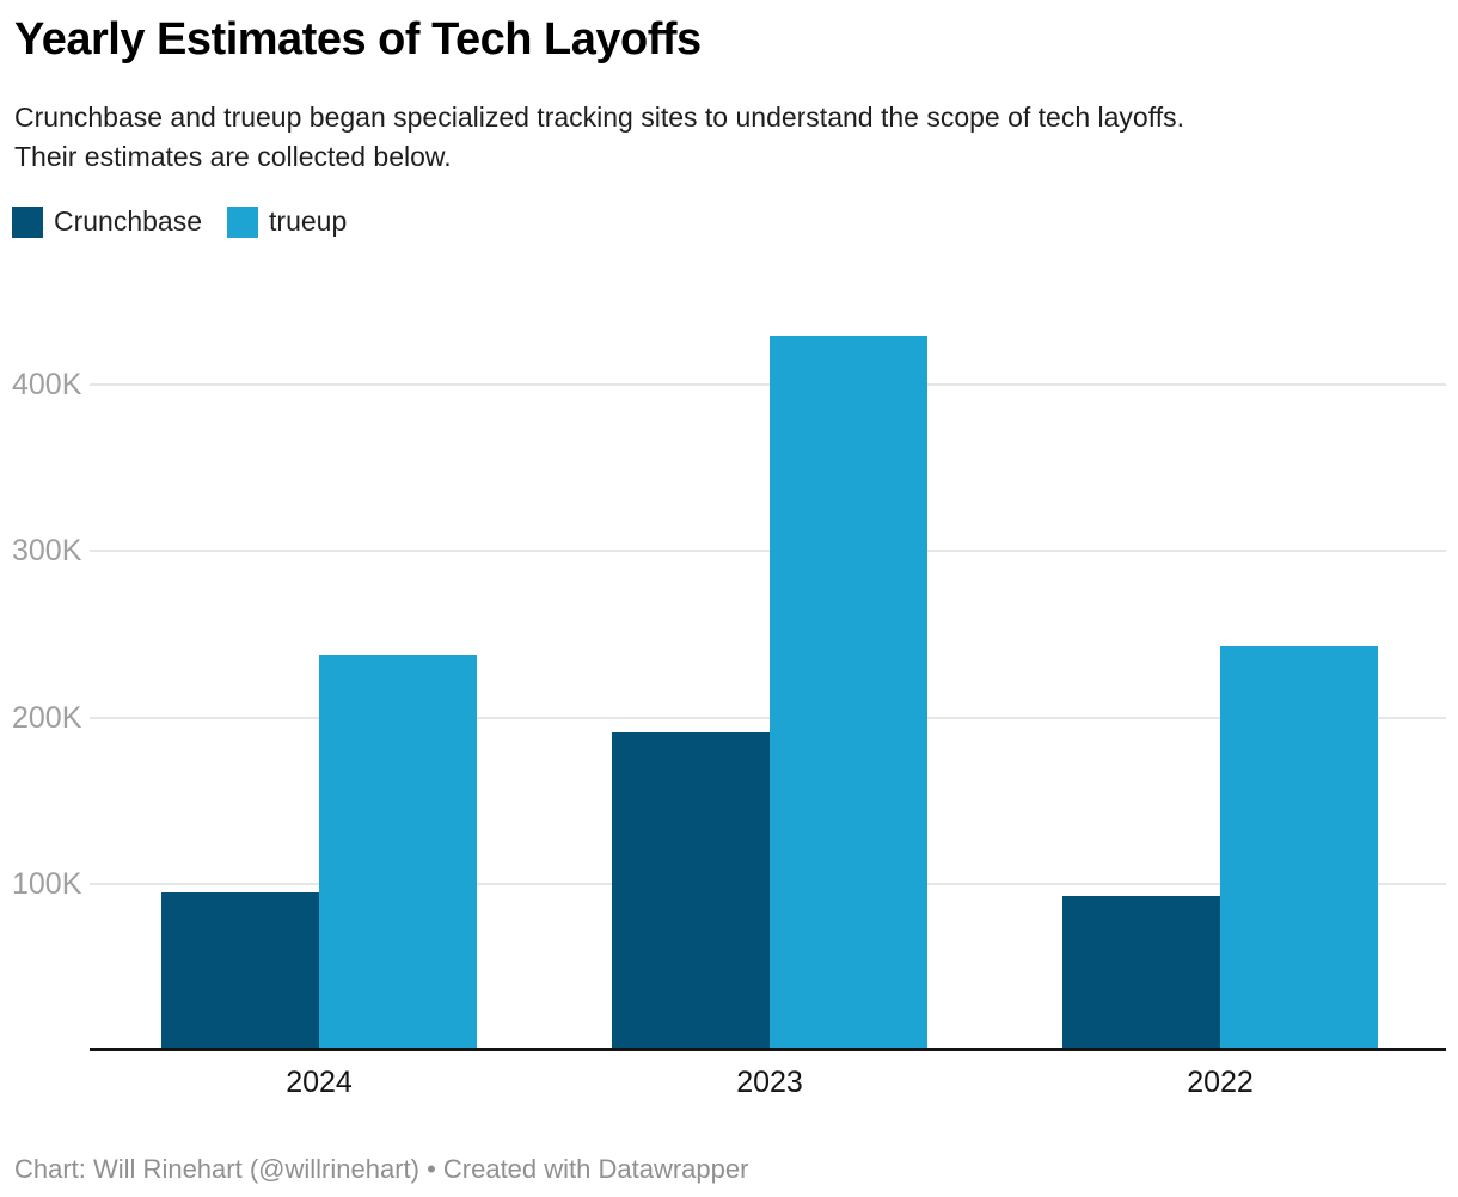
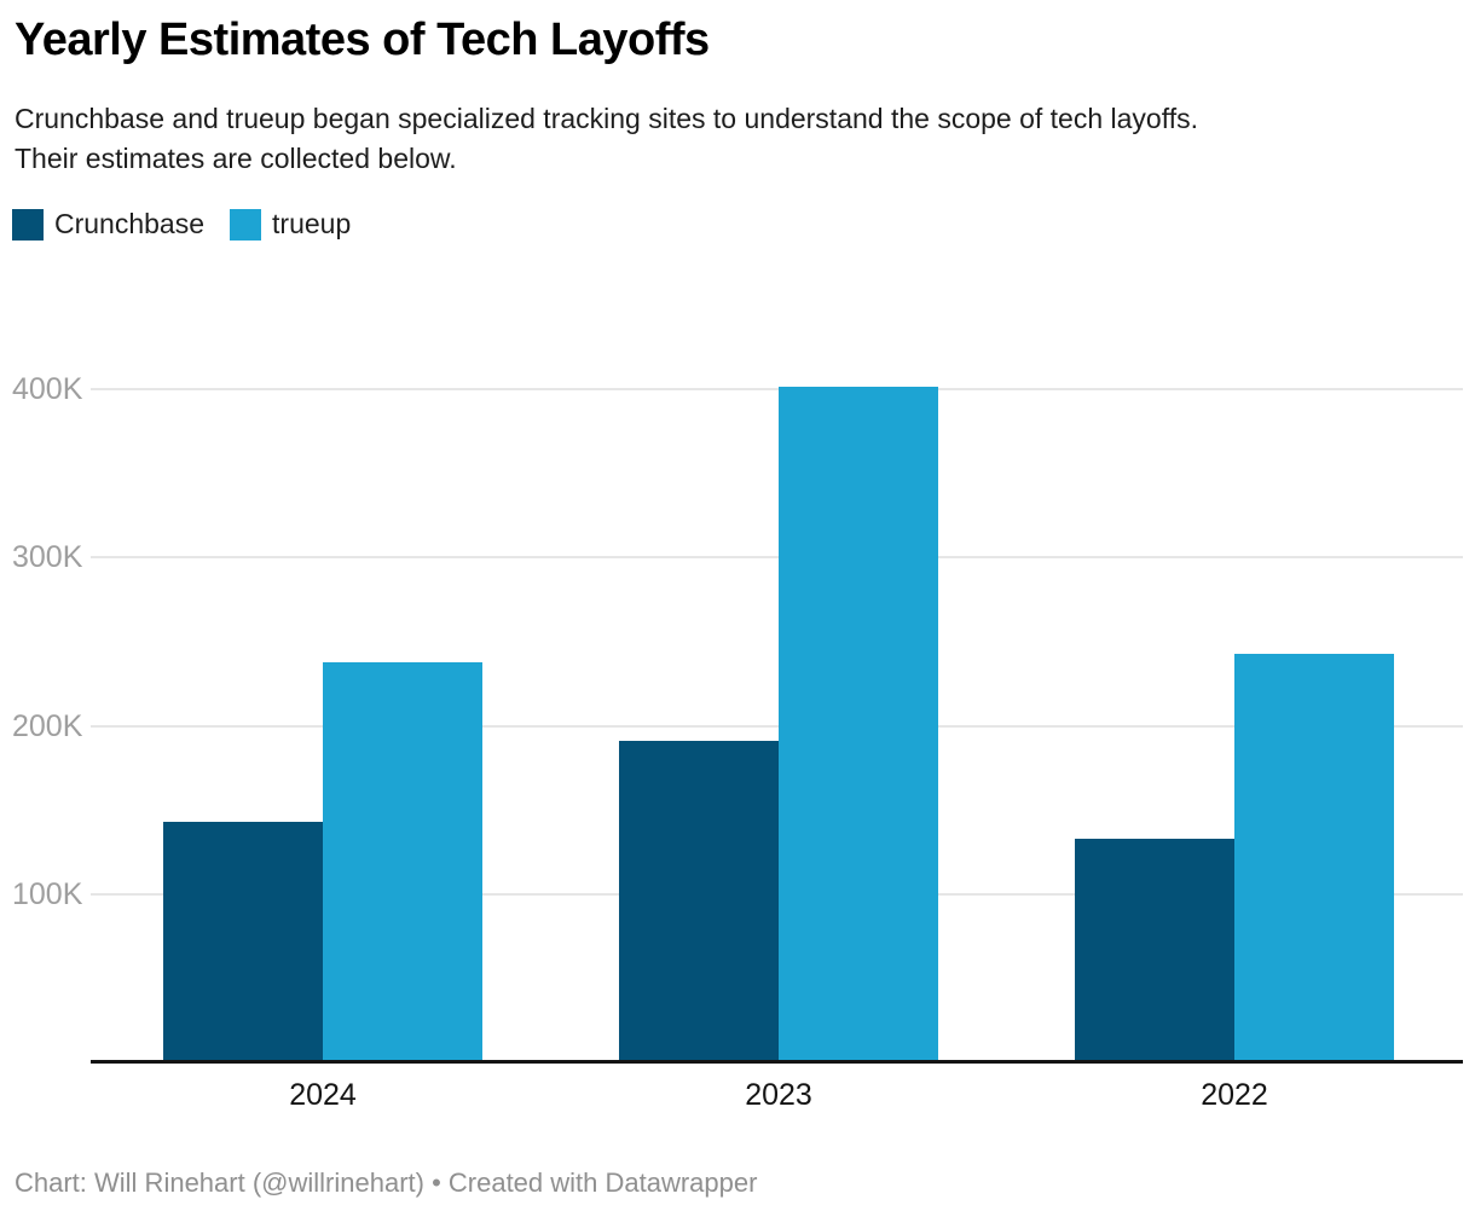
Crunchbase/2024: 95K -> 143K
trueup/2023: 429K -> 401K
Crunchbase/2022: 93K -> 133K
